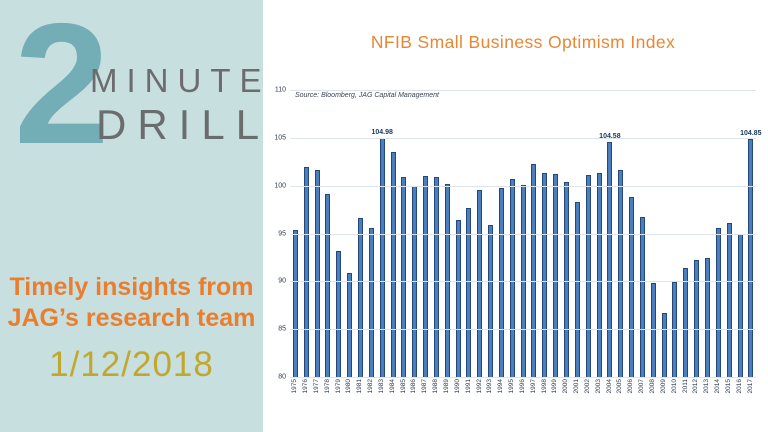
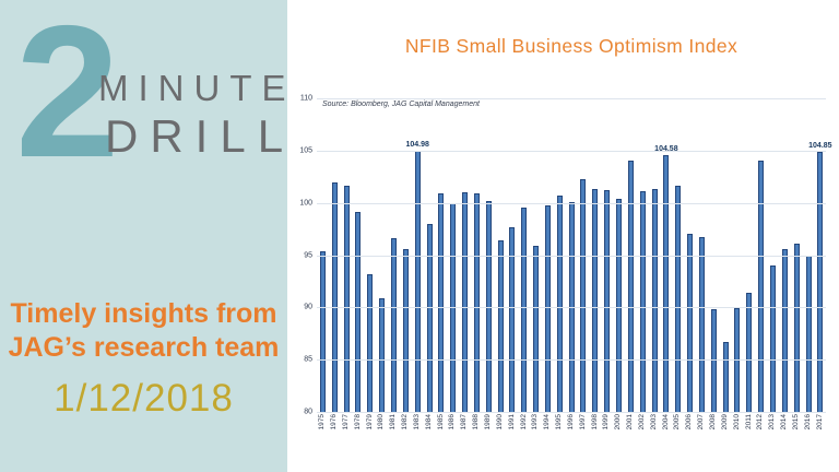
1984: 104 -> 98
2001: 98 -> 104
2006: 99 -> 97
2012: 92 -> 104
2013: 92 -> 94
